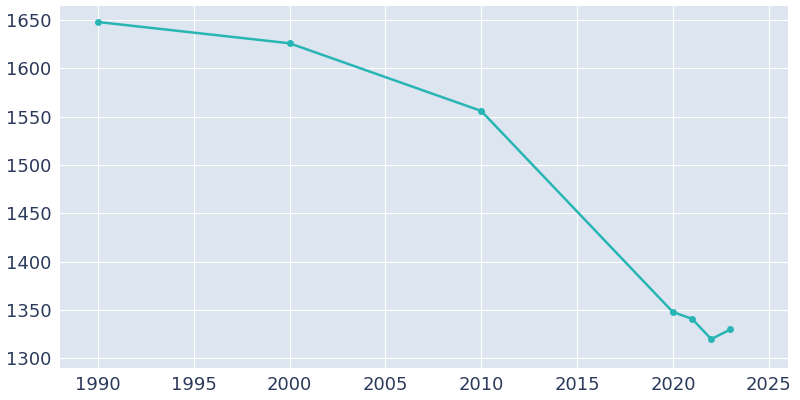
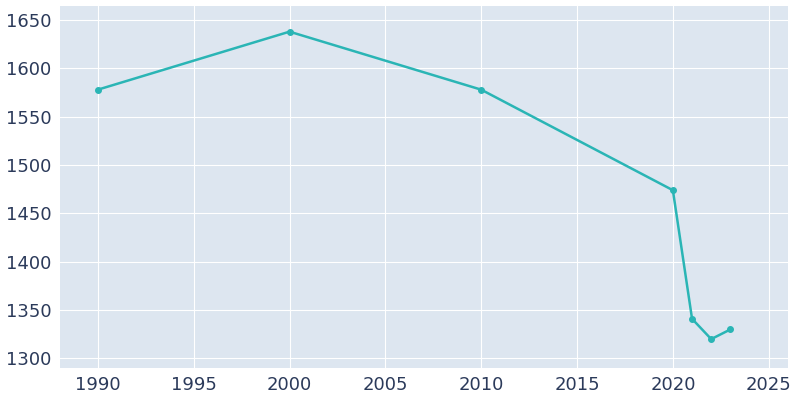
1990: 1648 -> 1578
2000: 1626 -> 1638
2010: 1556 -> 1578
2020: 1348 -> 1474
